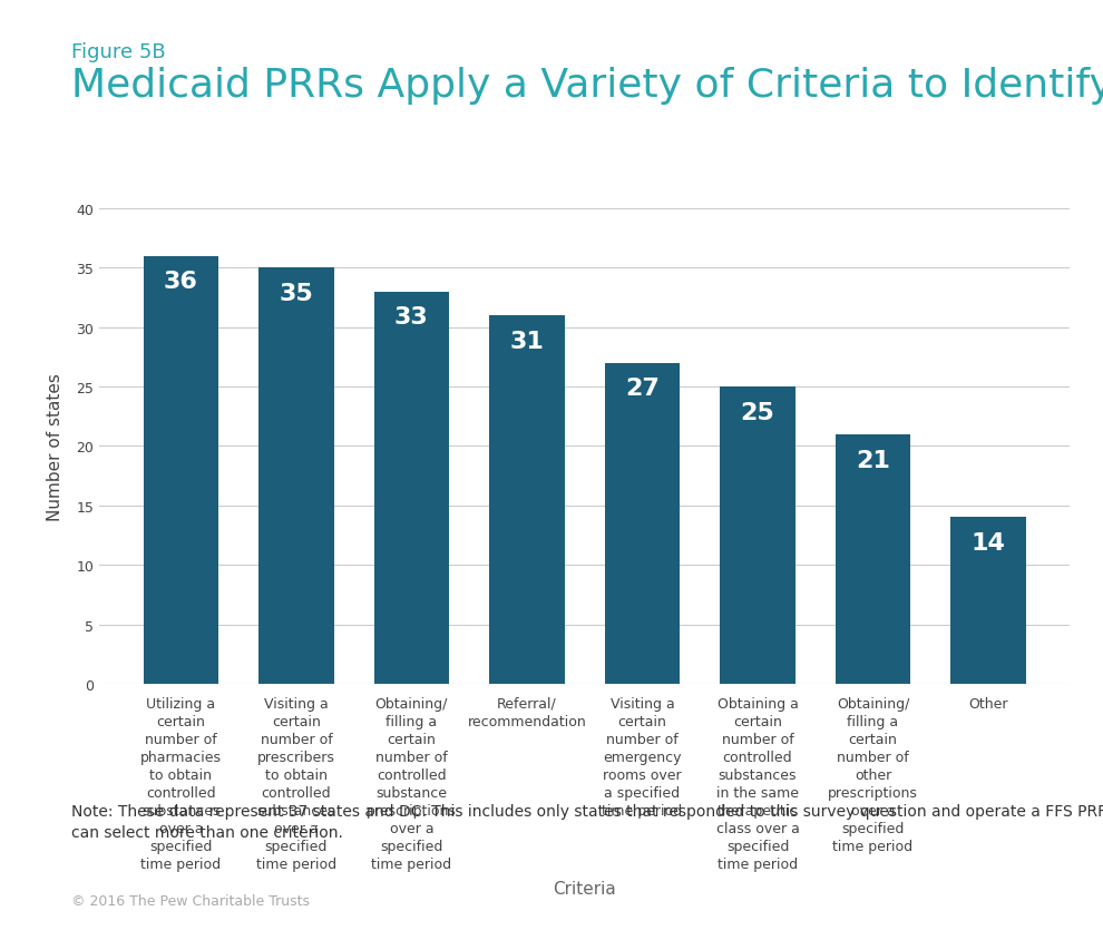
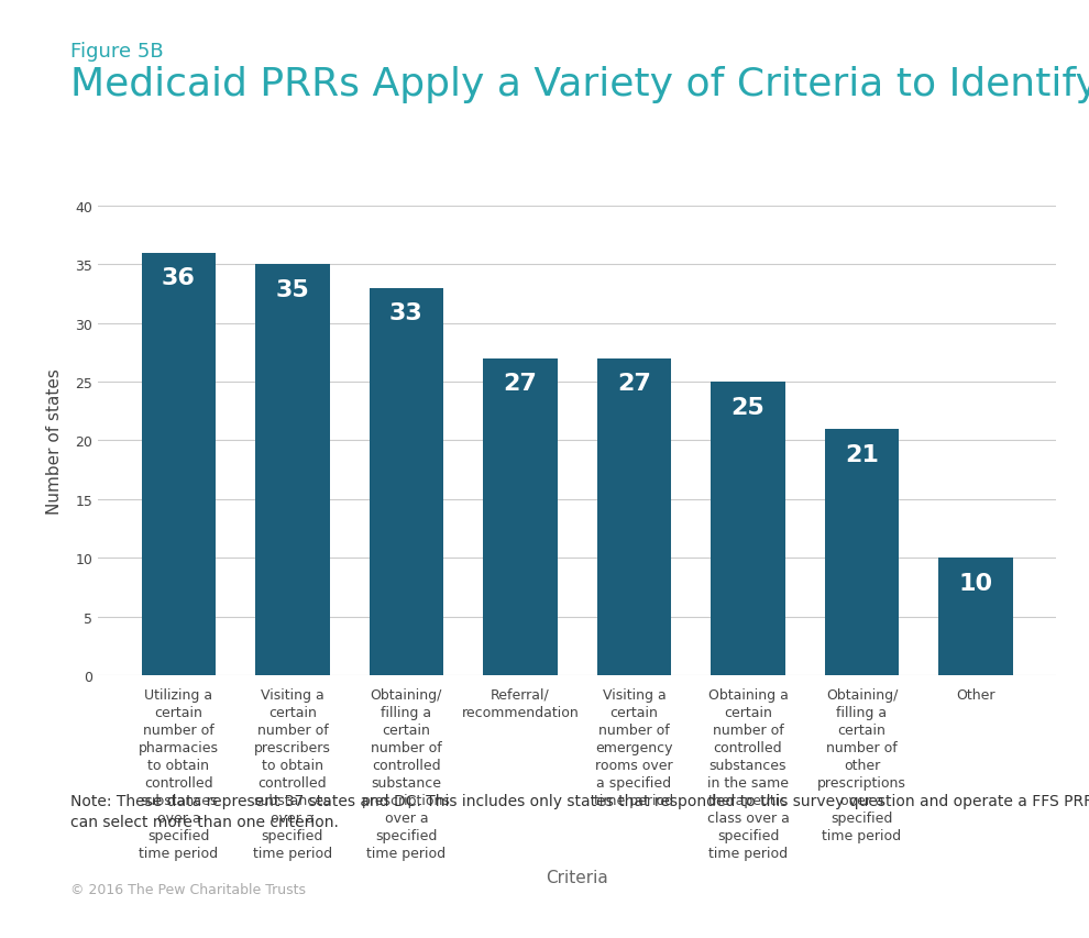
Referral/ recommendation: 31 -> 27
Other: 14 -> 10
